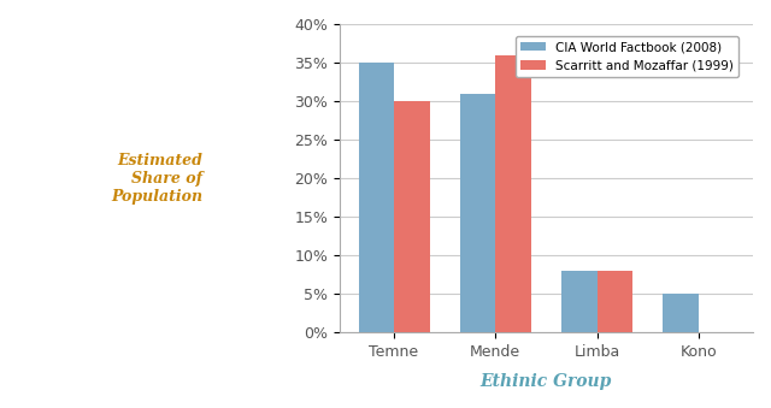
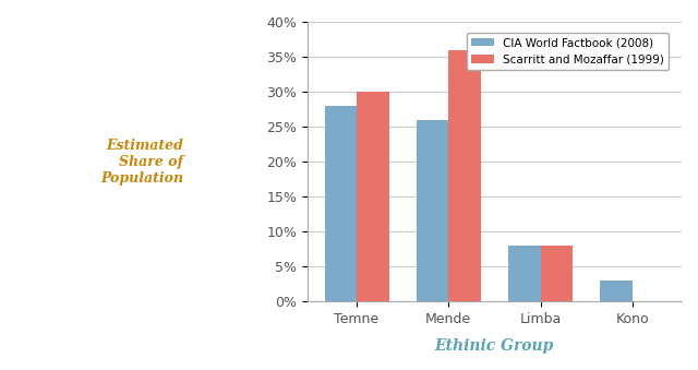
CIA World Factbook (2008)/Temne: 35% -> 28%
CIA World Factbook (2008)/Mende: 31% -> 26%
CIA World Factbook (2008)/Kono: 5% -> 3%
